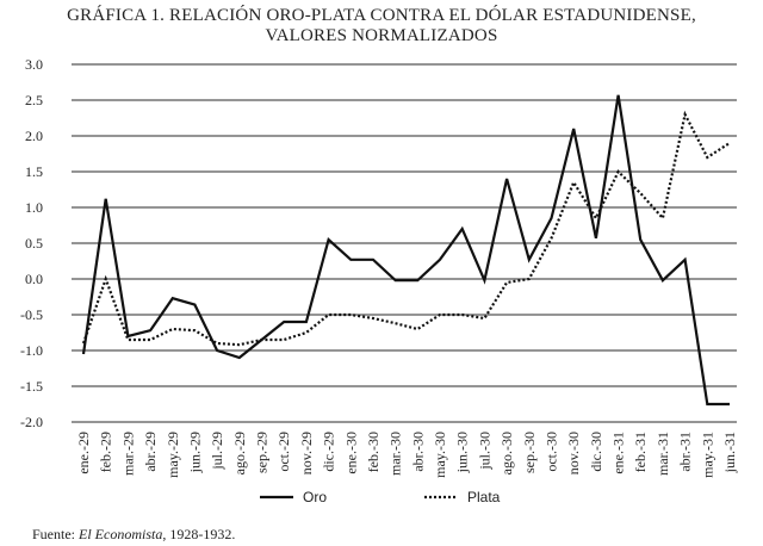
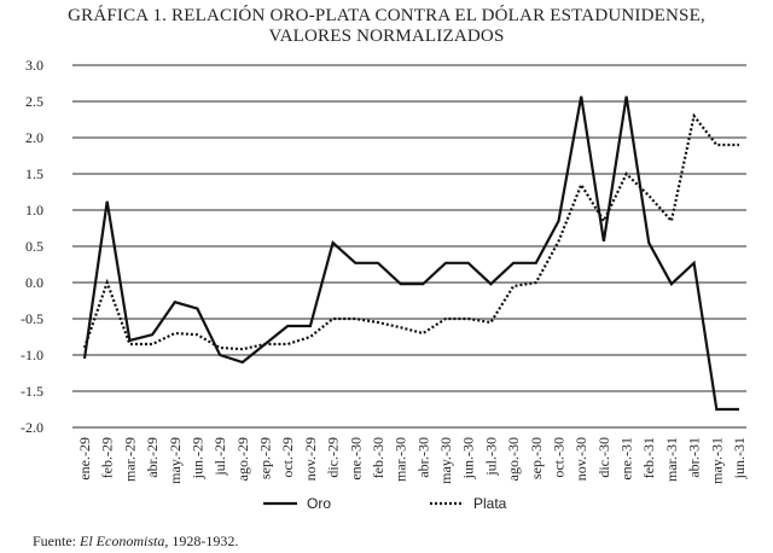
Oro/jun.-30: 0.7 -> 0.3
Oro/ago.-30: 1.4 -> 0.3
Oro/nov.-30: 2.1 -> 2.6
Plata/may.-31: 1.7 -> 1.9
